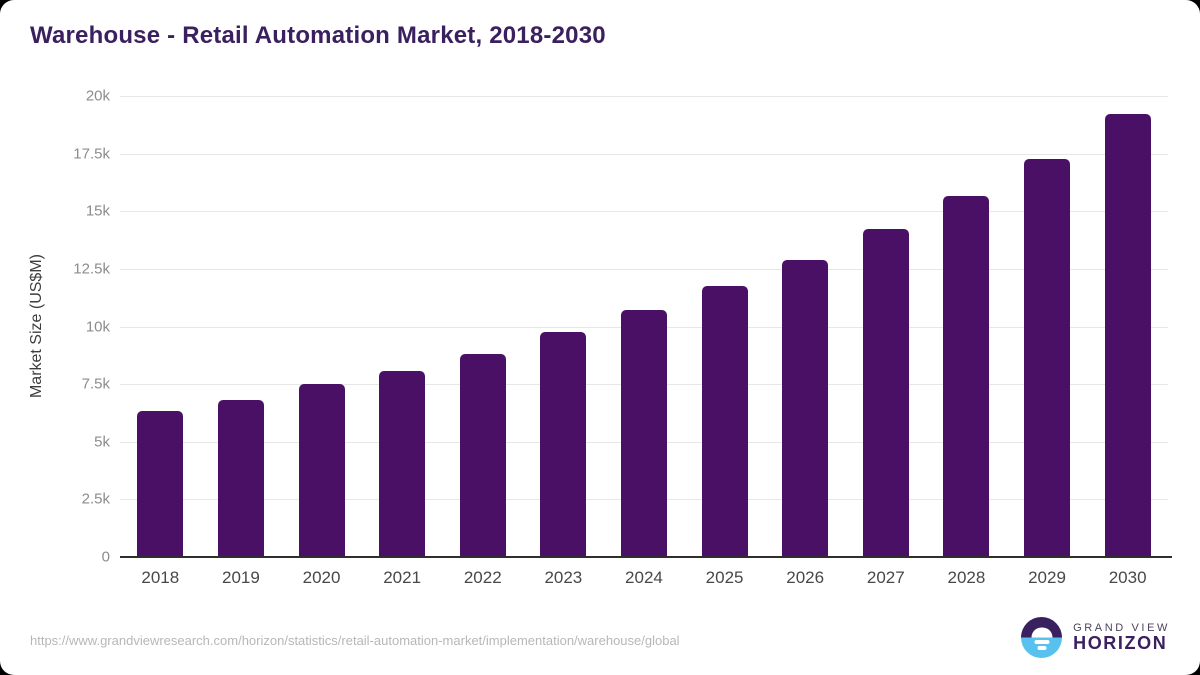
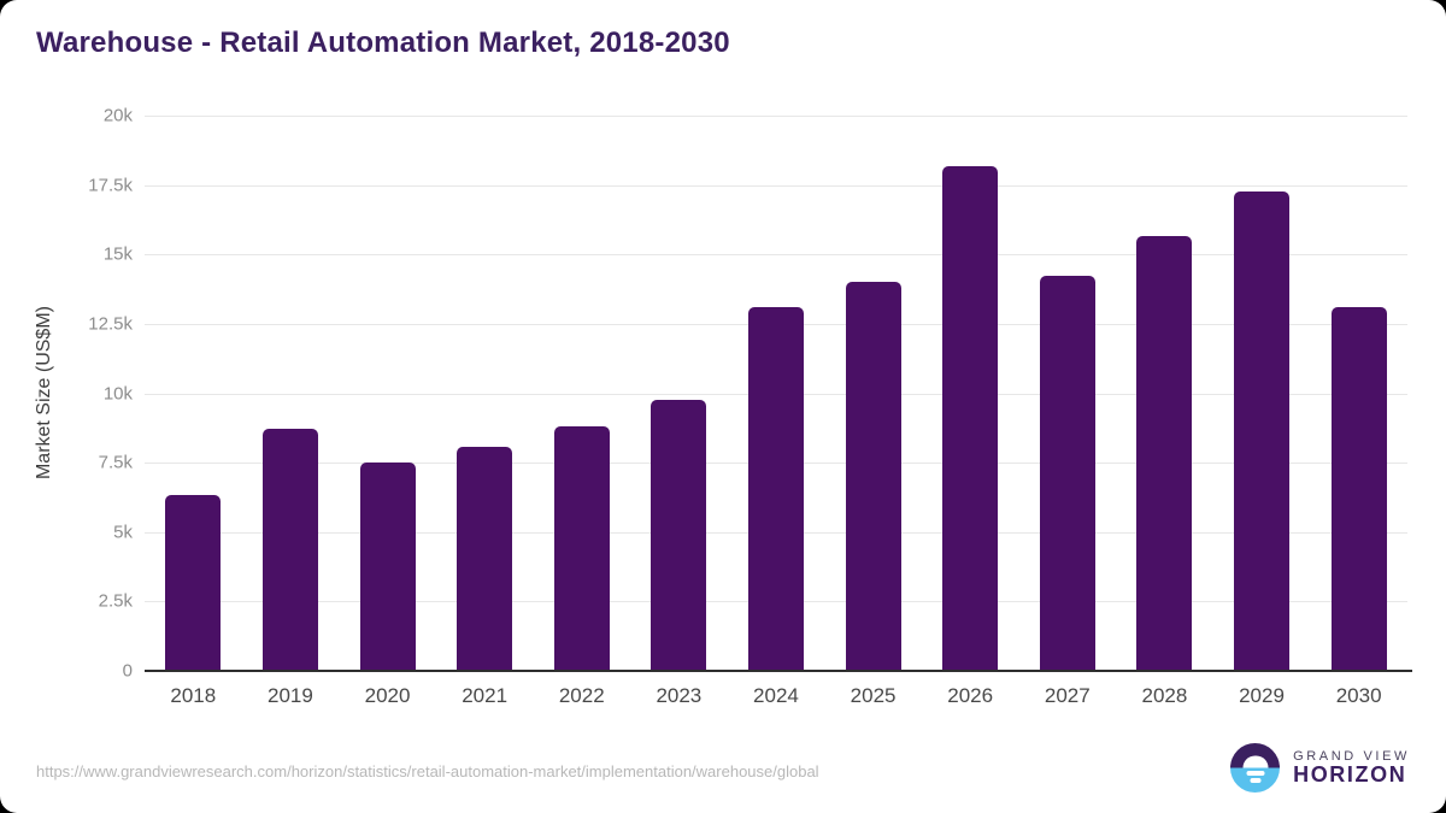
2019: 6.8k -> 8.7k
2024: 10.7k -> 13.1k
2025: 11.8k -> 14.0k
2026: 12.9k -> 18.2k
2030: 19.2k -> 13.1k
